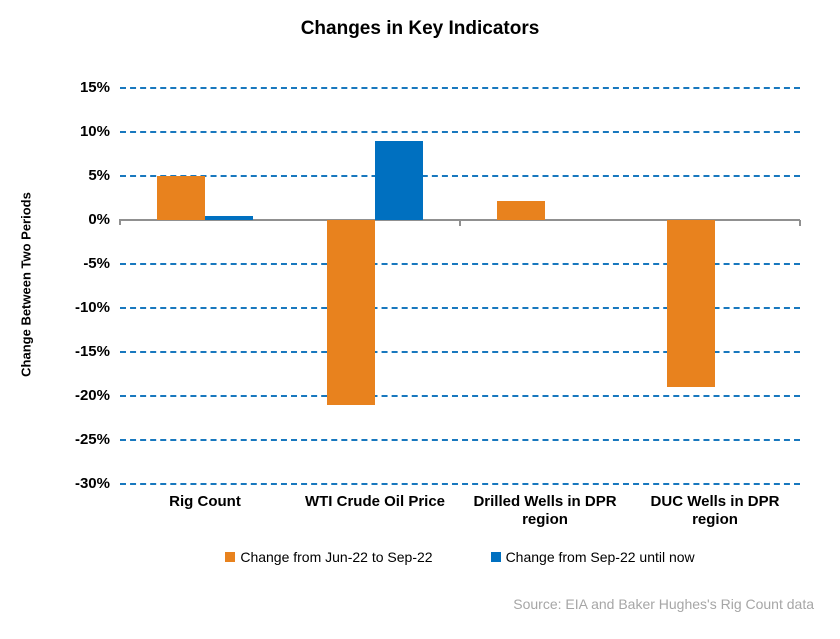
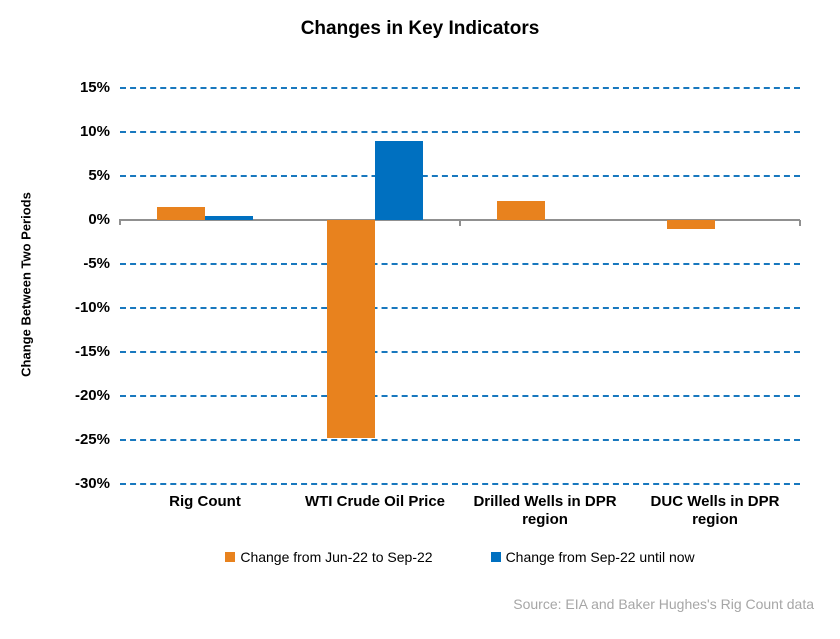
Change from Jun-22 to Sep-22/Rig Count: 5% -> 2%
Change from Jun-22 to Sep-22/WTI Crude Oil Price: -21% -> -25%
Change from Jun-22 to Sep-22/DUC Wells in DPR region: -19% -> -1%
